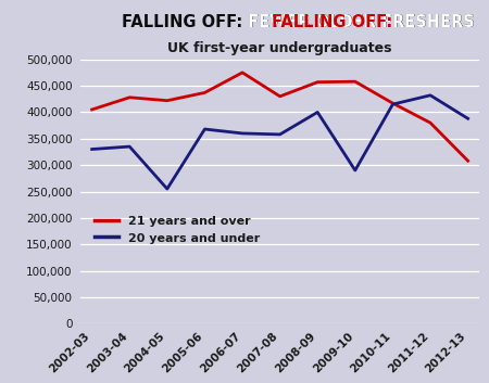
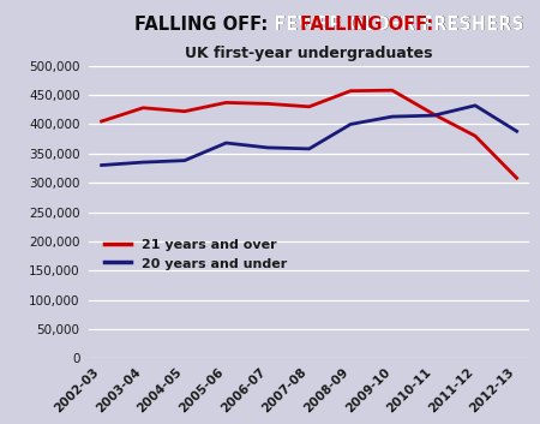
20 years and under/2004-05: 255,000 -> 338,000
21 years and over/2006-07: 475,000 -> 435,000
20 years and under/2009-10: 290,000 -> 413,000
